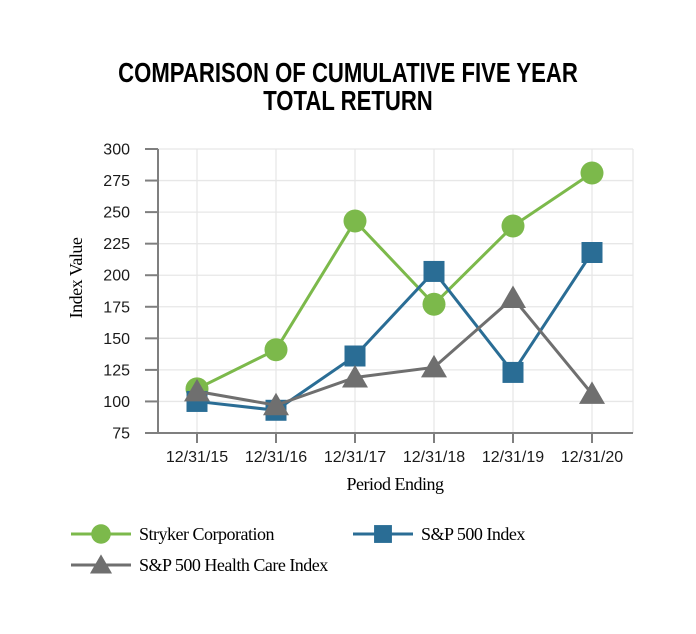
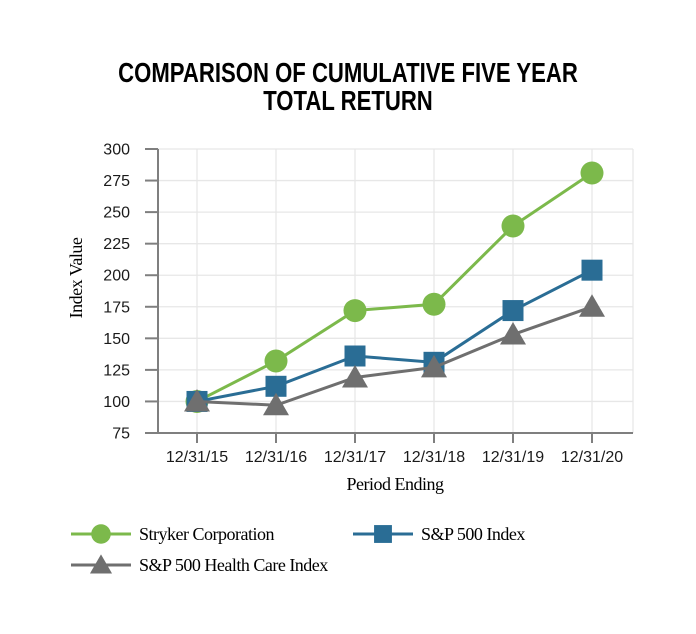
Stryker Corporation/12/31/15: 110 -> 100
S&P 500 Health Care Index/12/31/15: 108 -> 100
Stryker Corporation/12/31/16: 141 -> 132
S&P 500 Index/12/31/16: 93 -> 112
Stryker Corporation/12/31/17: 243 -> 172
S&P 500 Index/12/31/18: 203 -> 131
S&P 500 Index/12/31/19: 123 -> 172
S&P 500 Health Care Index/12/31/19: 182 -> 153
S&P 500 Index/12/31/20: 218 -> 204
S&P 500 Health Care Index/12/31/20: 106 -> 175
